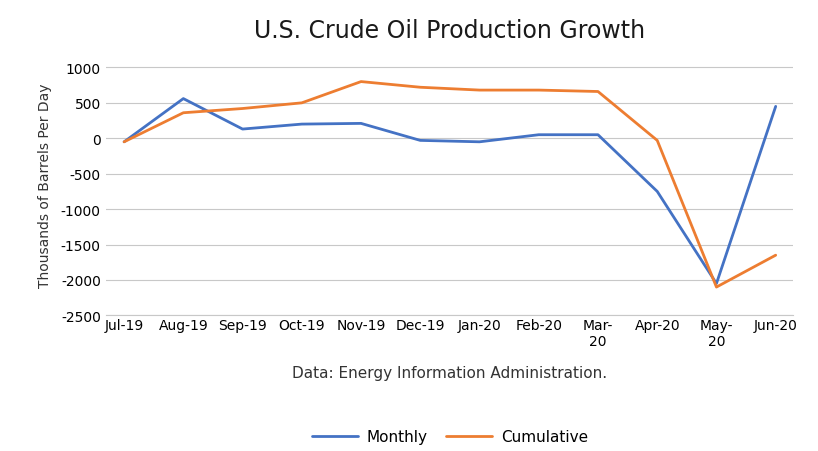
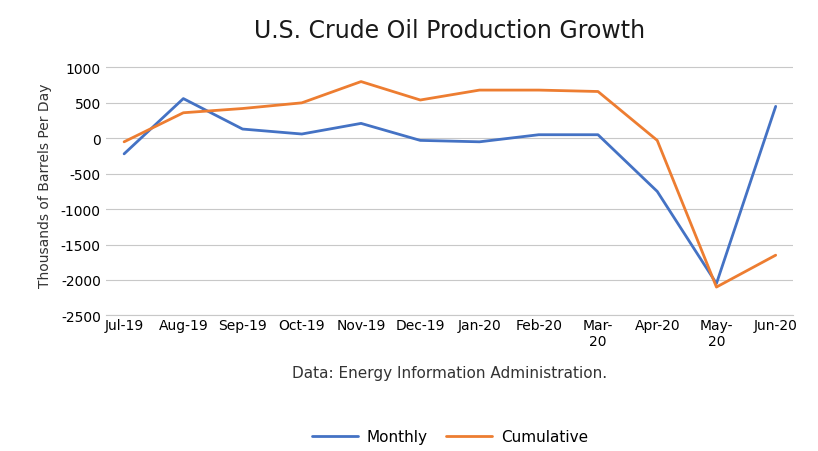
Monthly/Jul-19: -50 -> -220
Monthly/Oct-19: 200 -> 60
Cumulative/Dec-19: 720 -> 540
